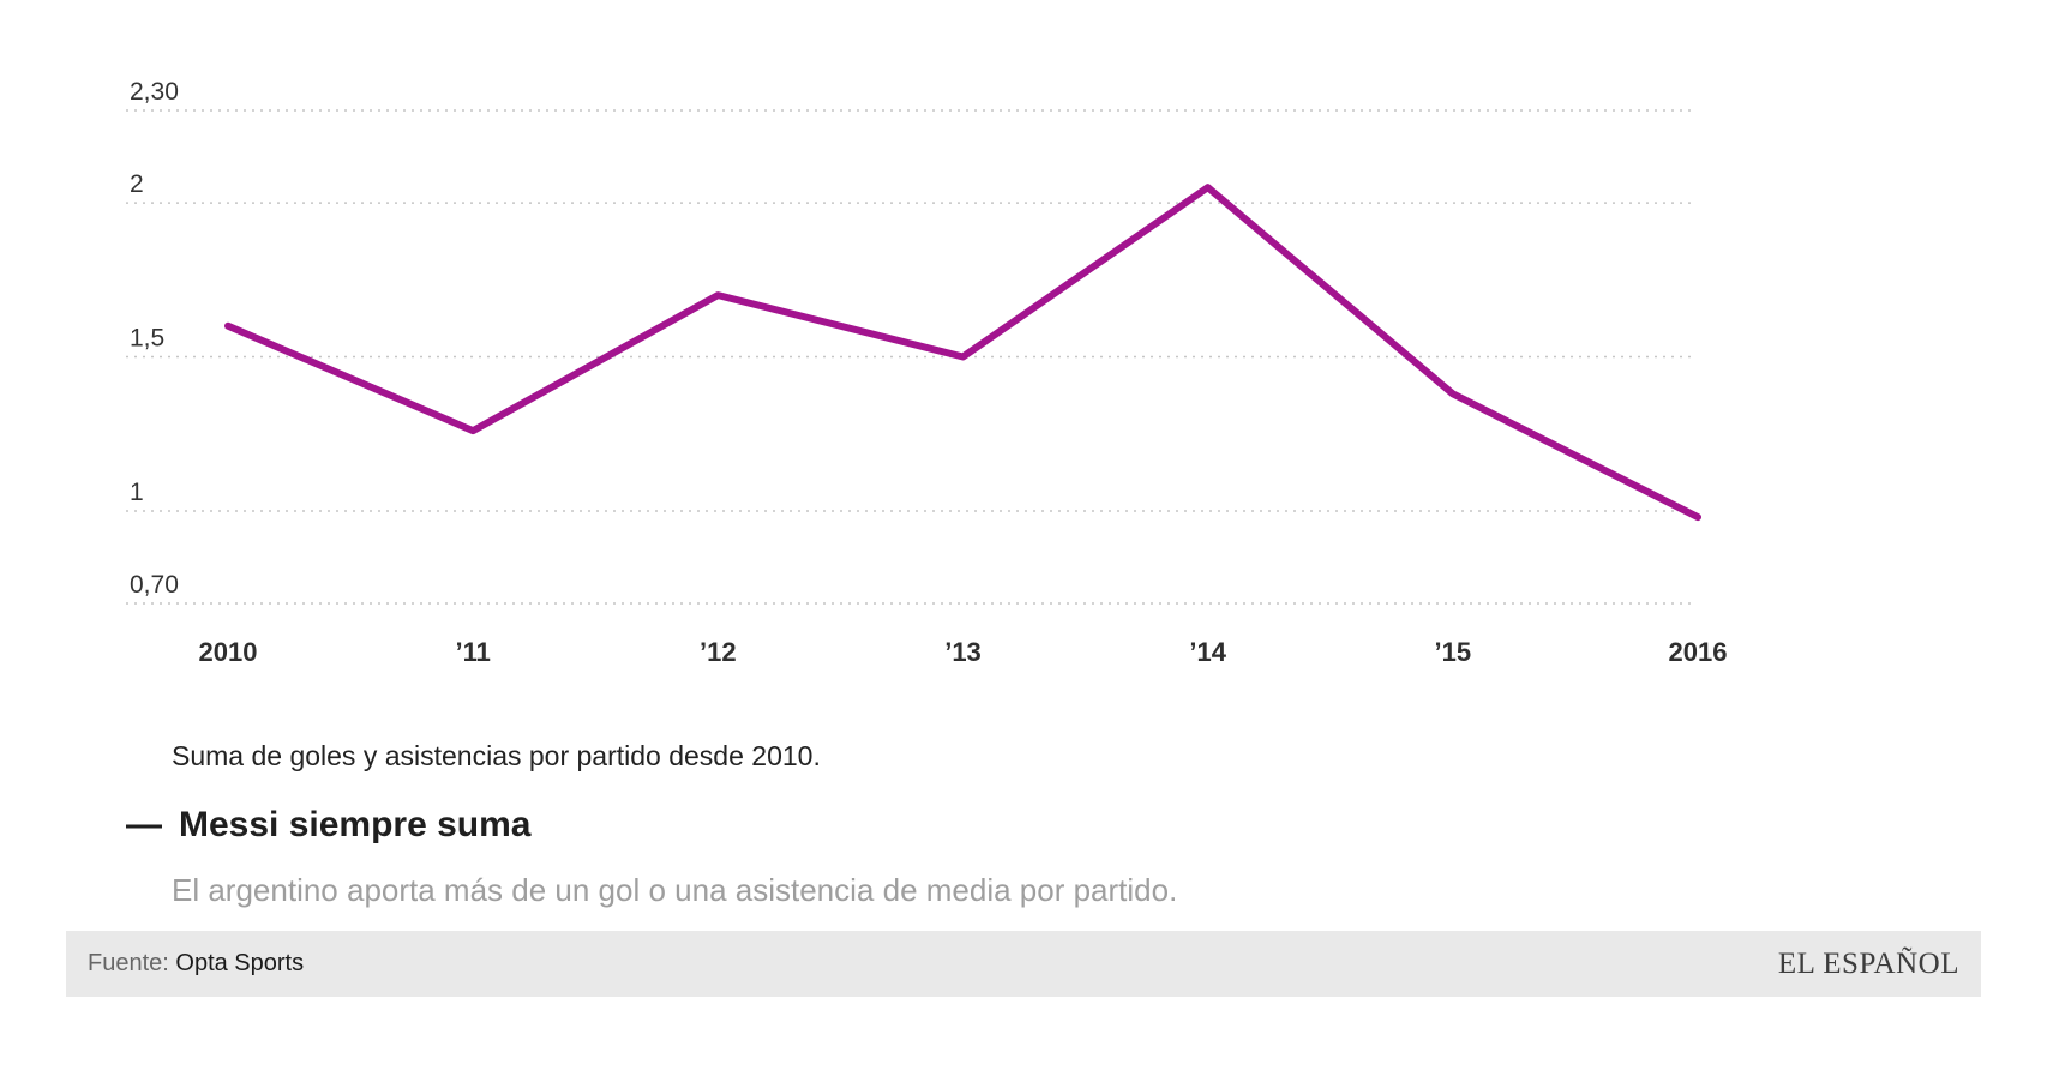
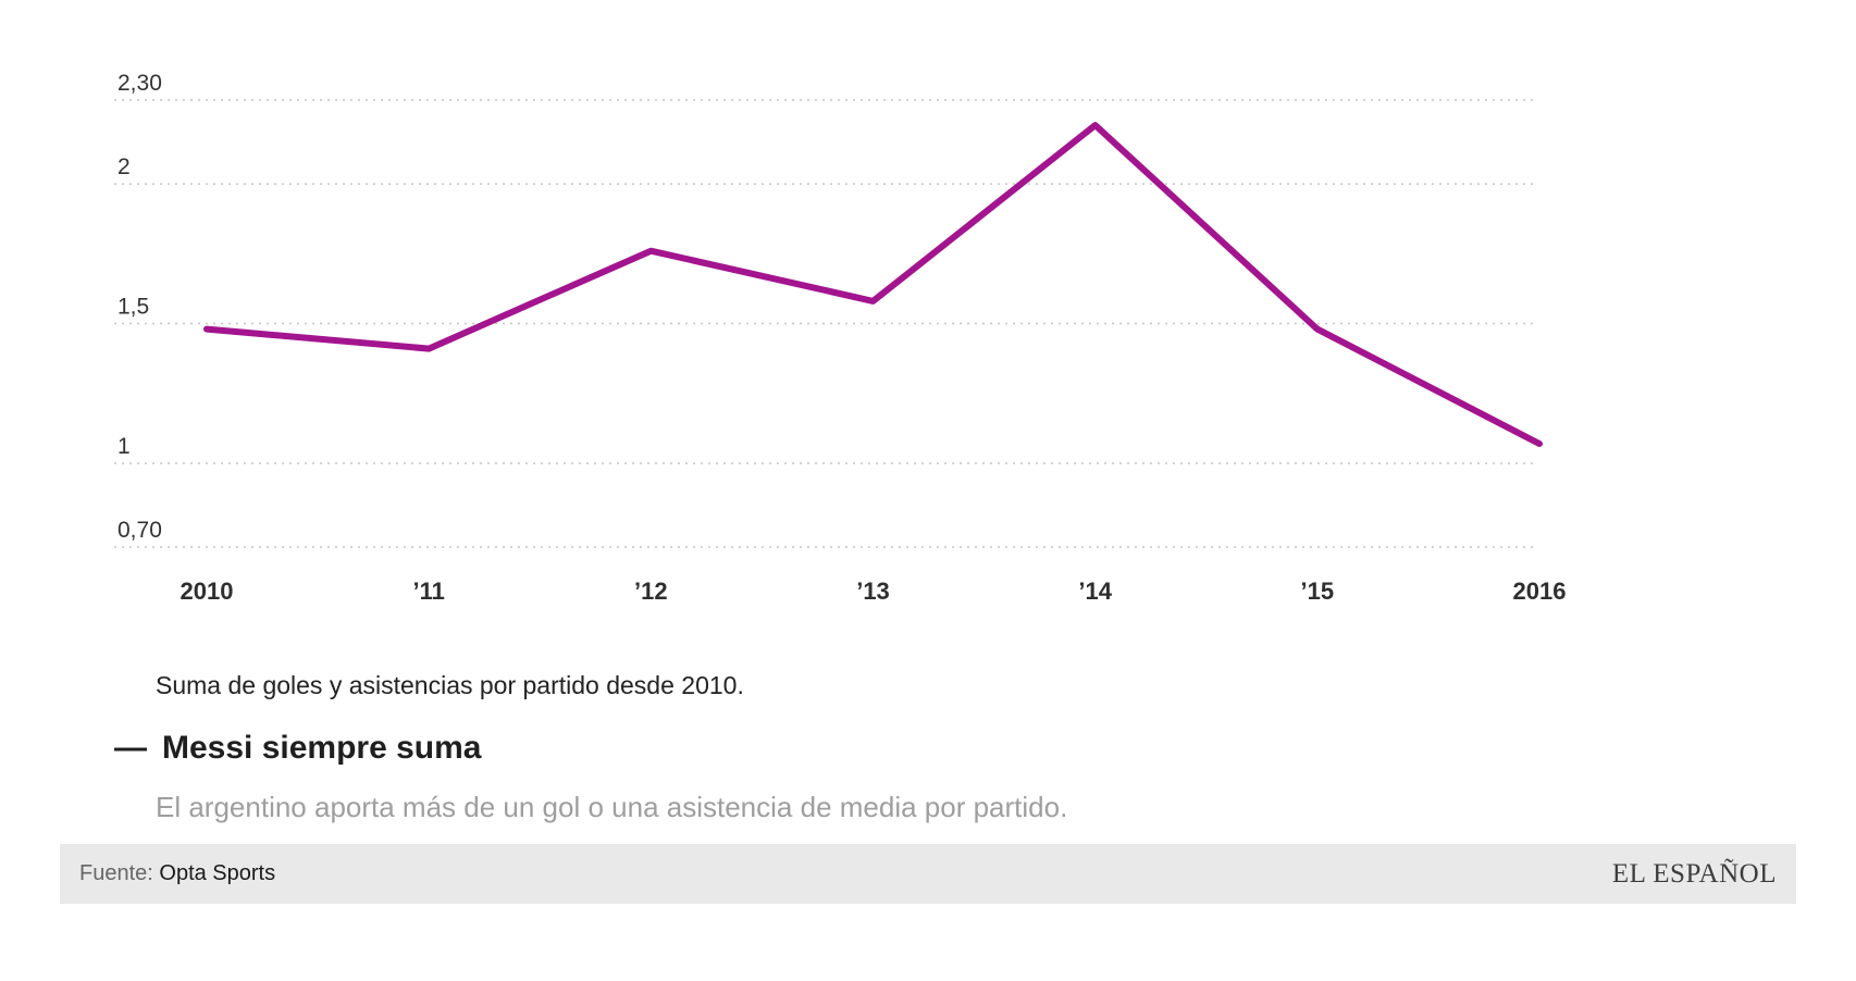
2010: 1,60 -> 1,48
’11: 1,26 -> 1,41
’12: 1,70 -> 1,76
’13: 1,50 -> 1,58
’14: 2,05 -> 2,21
’15: 1,38 -> 1,48
2016: 0,98 -> 1,07
